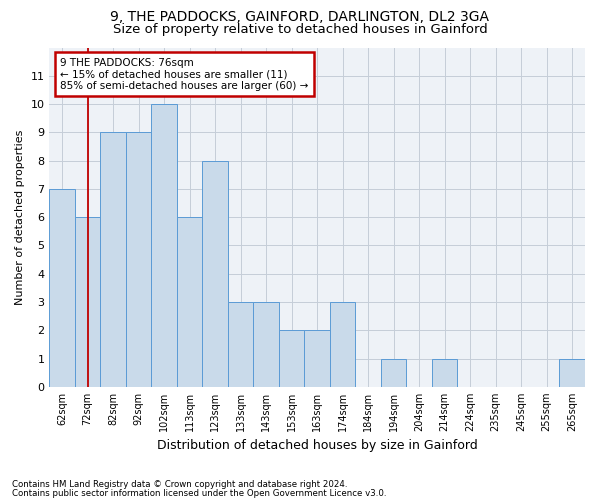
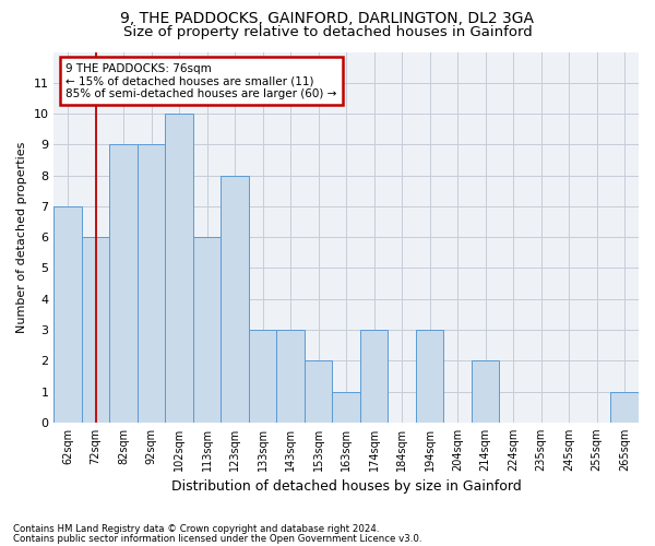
163sqm: 2 -> 1
194sqm: 1 -> 3
214sqm: 1 -> 2
